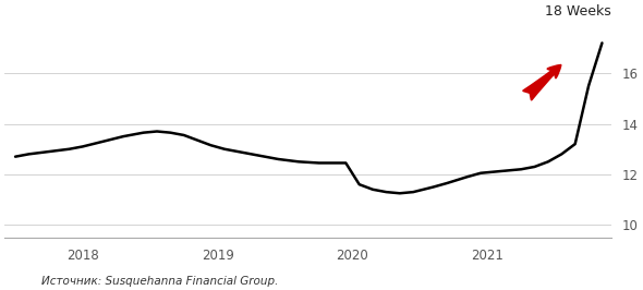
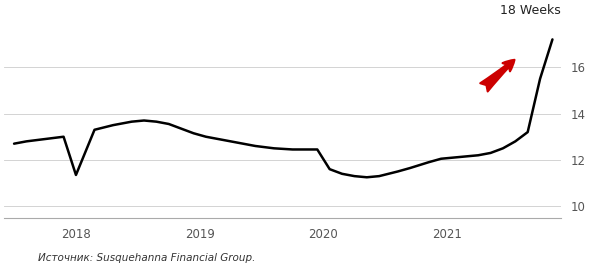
2018: 13.10 -> 11.35
